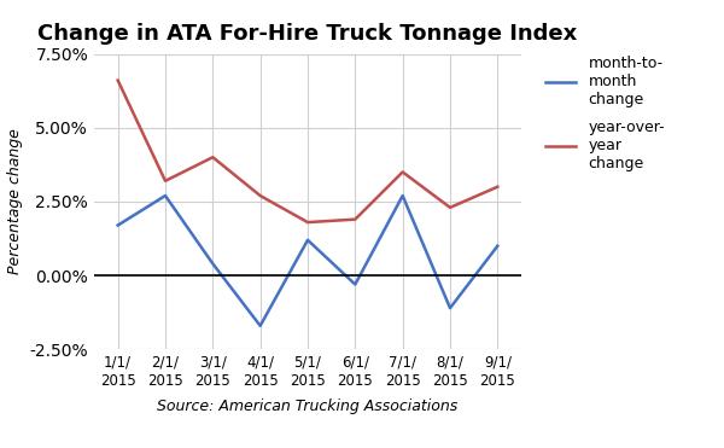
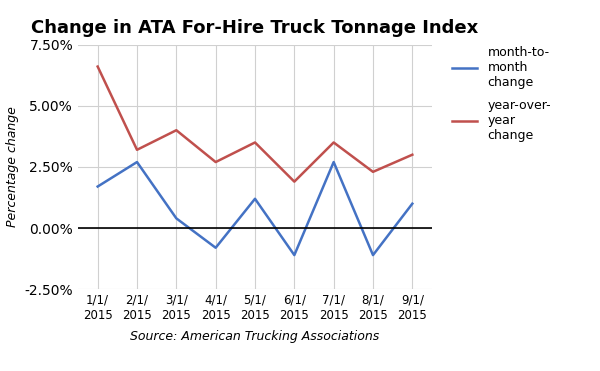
month-to- month change/4/1/ 2015: -1.7% -> -0.8%
year-over- year change/5/1/ 2015: 1.8% -> 3.5%
month-to- month change/6/1/ 2015: -0.3% -> -1.1%
